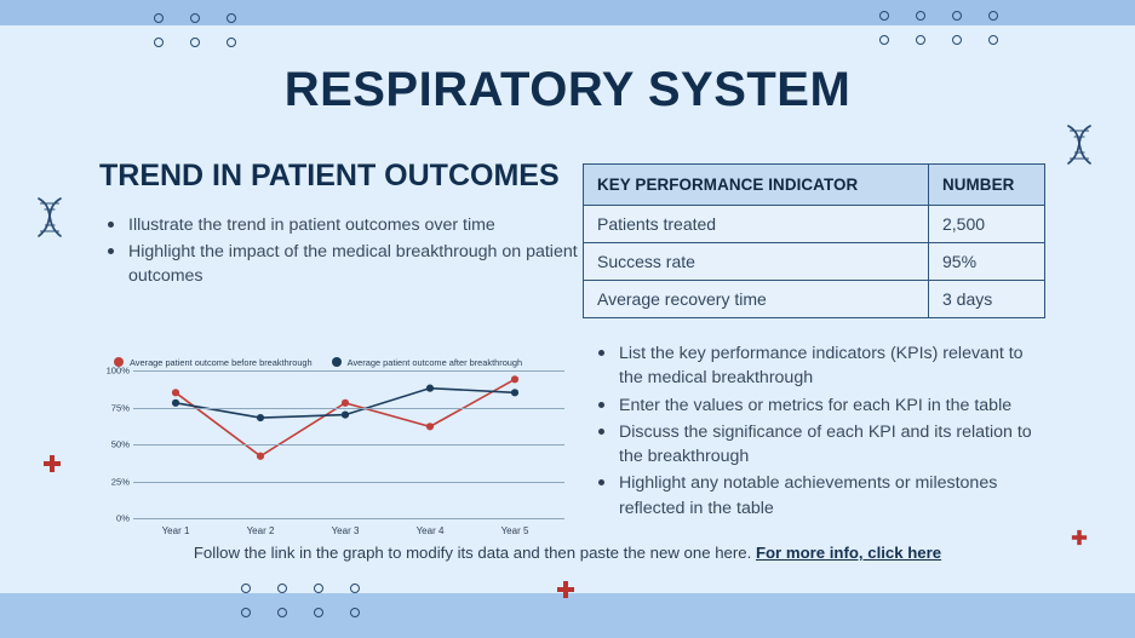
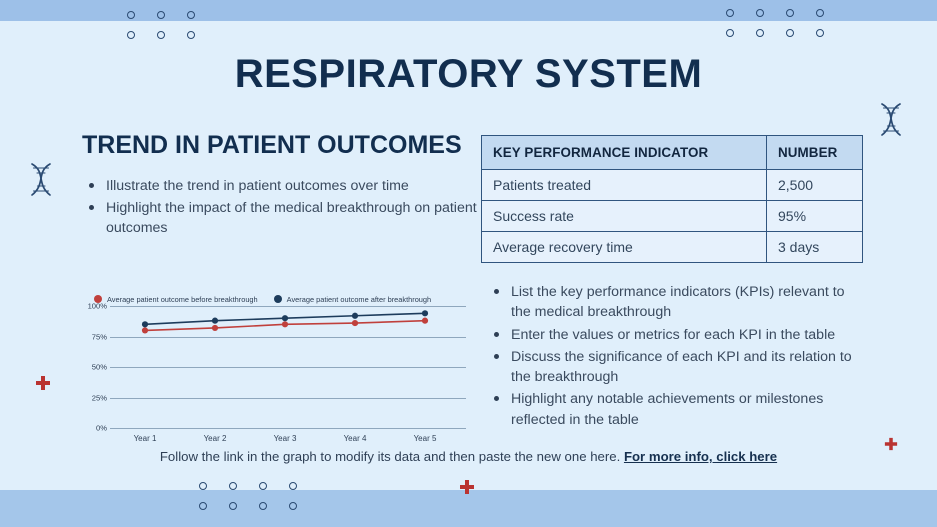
Average patient outcome before breakthrough/Year 1: 85% -> 80%
Average patient outcome after breakthrough/Year 1: 78% -> 85%
Average patient outcome before breakthrough/Year 2: 42% -> 82%
Average patient outcome after breakthrough/Year 2: 68% -> 88%
Average patient outcome before breakthrough/Year 3: 78% -> 85%
Average patient outcome after breakthrough/Year 3: 70% -> 90%
Average patient outcome before breakthrough/Year 4: 62% -> 86%
Average patient outcome after breakthrough/Year 4: 88% -> 92%
Average patient outcome before breakthrough/Year 5: 94% -> 88%
Average patient outcome after breakthrough/Year 5: 85% -> 94%
